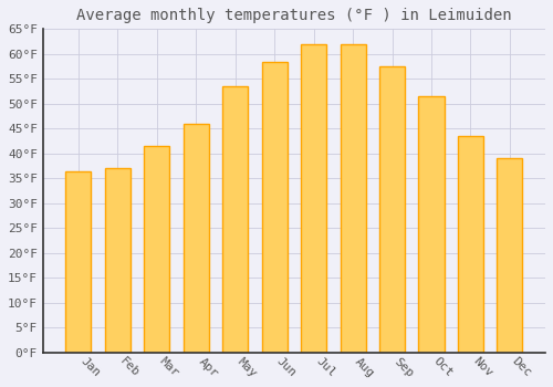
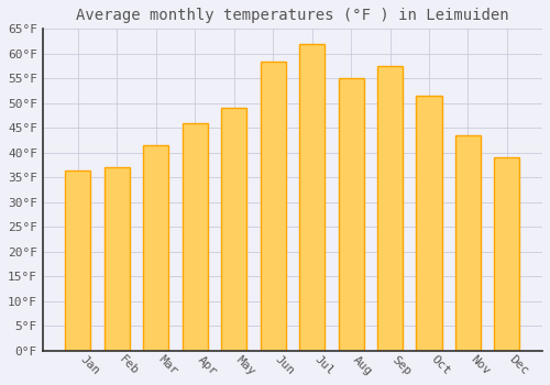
May: 53.5°F -> 49.0°F
Aug: 62.0°F -> 55.0°F
